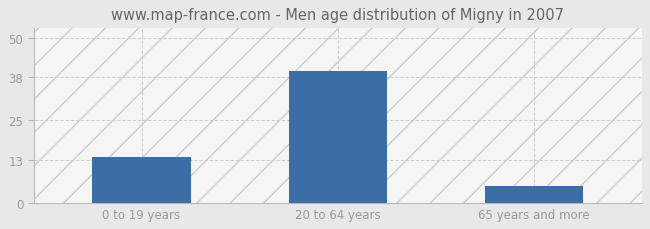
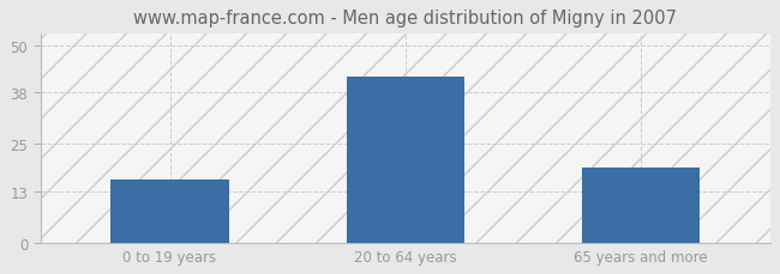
0 to 19 years: 14 -> 16
20 to 64 years: 40 -> 42
65 years and more: 5 -> 19
